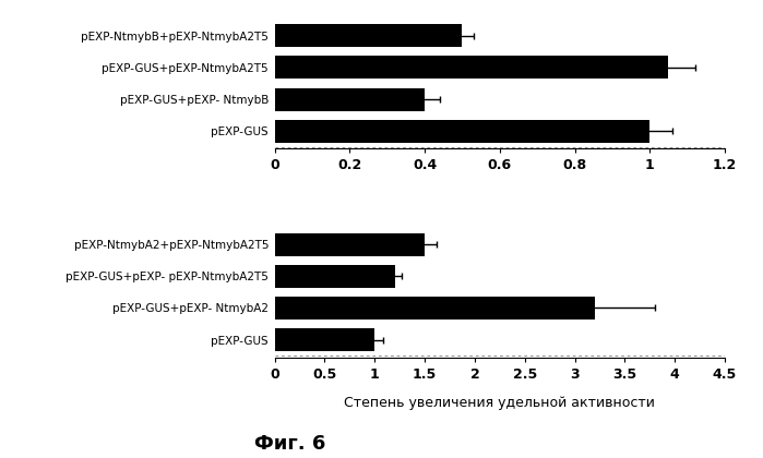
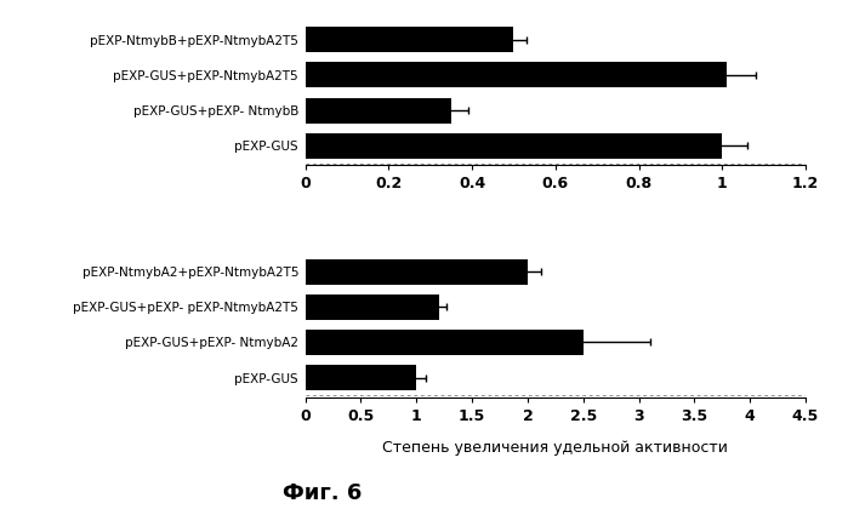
pEXP-GUS+pEXP-NtmybA2T5: 1.05 -> 1.01
pEXP-GUS+pEXP- NtmybB: 0.40 -> 0.35
pEXP-NtmybA2+pEXP-NtmybA2T5: 1.5 -> 2.0
pEXP-GUS+pEXP- NtmybA2: 3.2 -> 2.5
